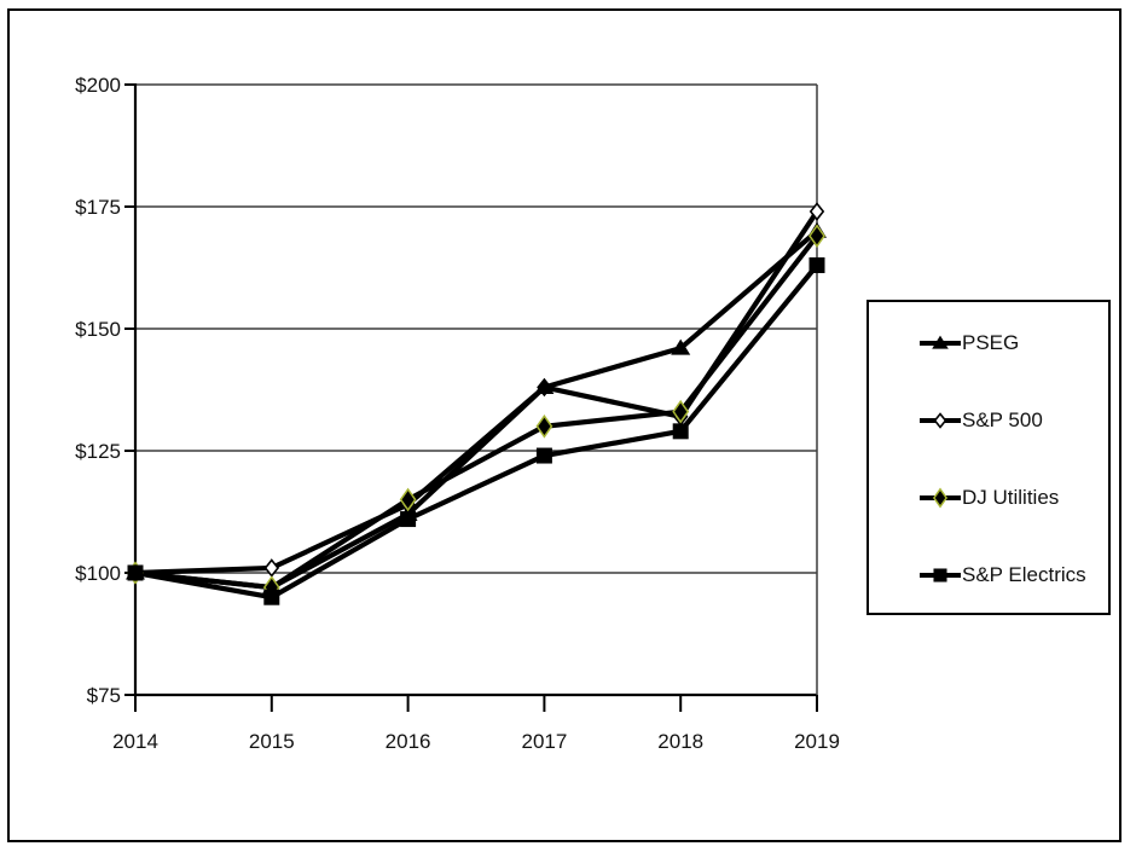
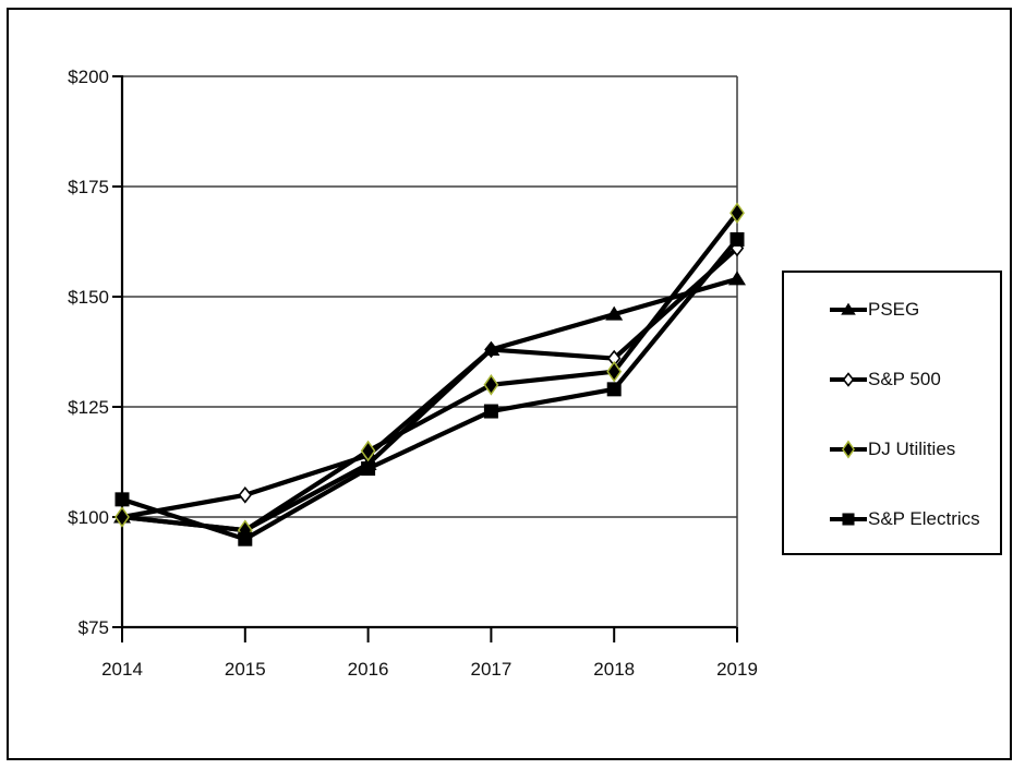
S&P Electrics/2014: $100 -> $104
S&P 500/2015: $101 -> $105
S&P 500/2018: $132 -> $136
PSEG/2019: $170 -> $154
S&P 500/2019: $174 -> $161
